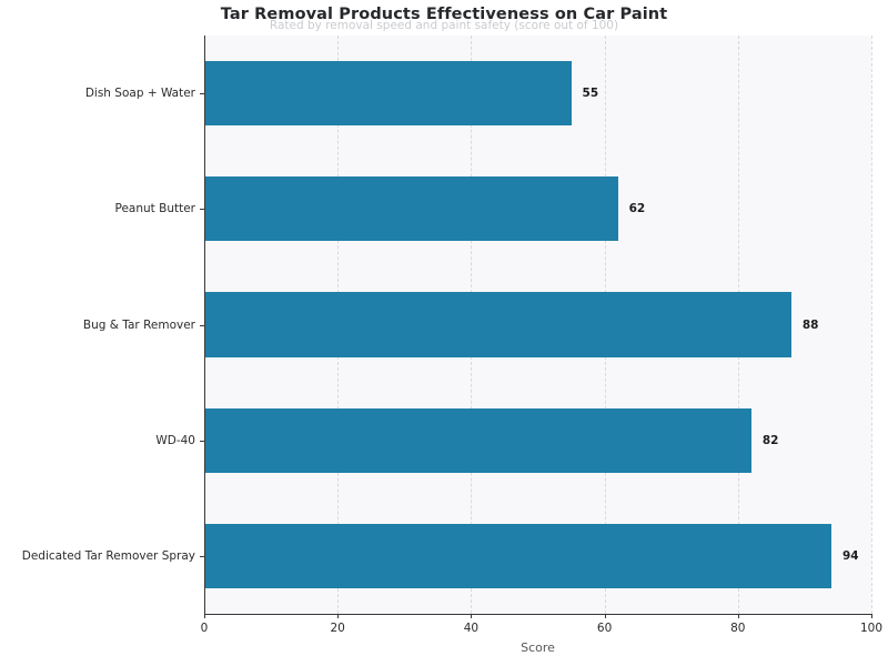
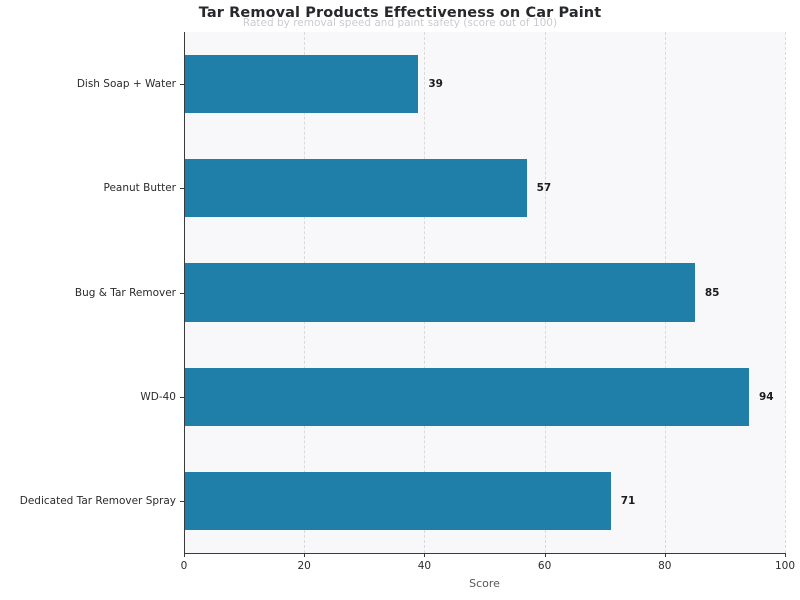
Dish Soap + Water: 55 -> 39
Peanut Butter: 62 -> 57
Bug & Tar Remover: 88 -> 85
WD-40: 82 -> 94
Dedicated Tar Remover Spray: 94 -> 71
